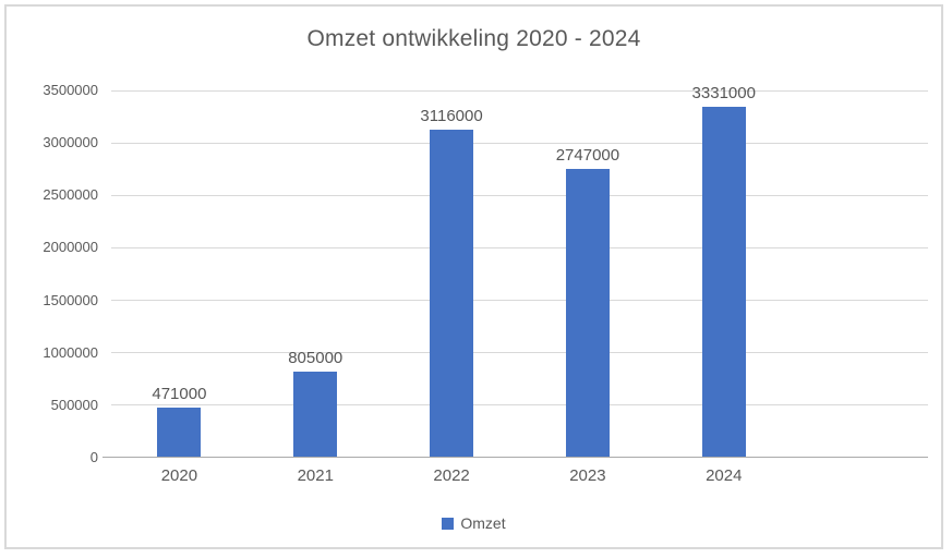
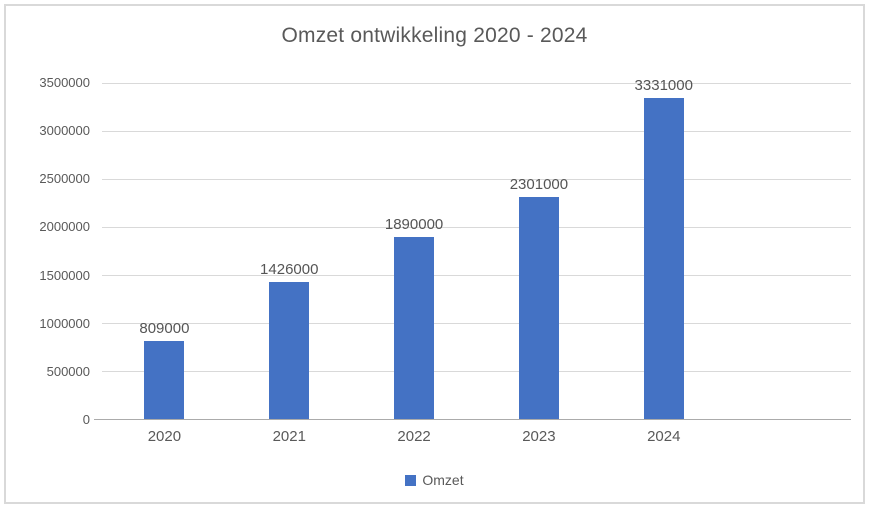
2020: 471000 -> 809000
2021: 805000 -> 1426000
2022: 3116000 -> 1890000
2023: 2747000 -> 2301000
